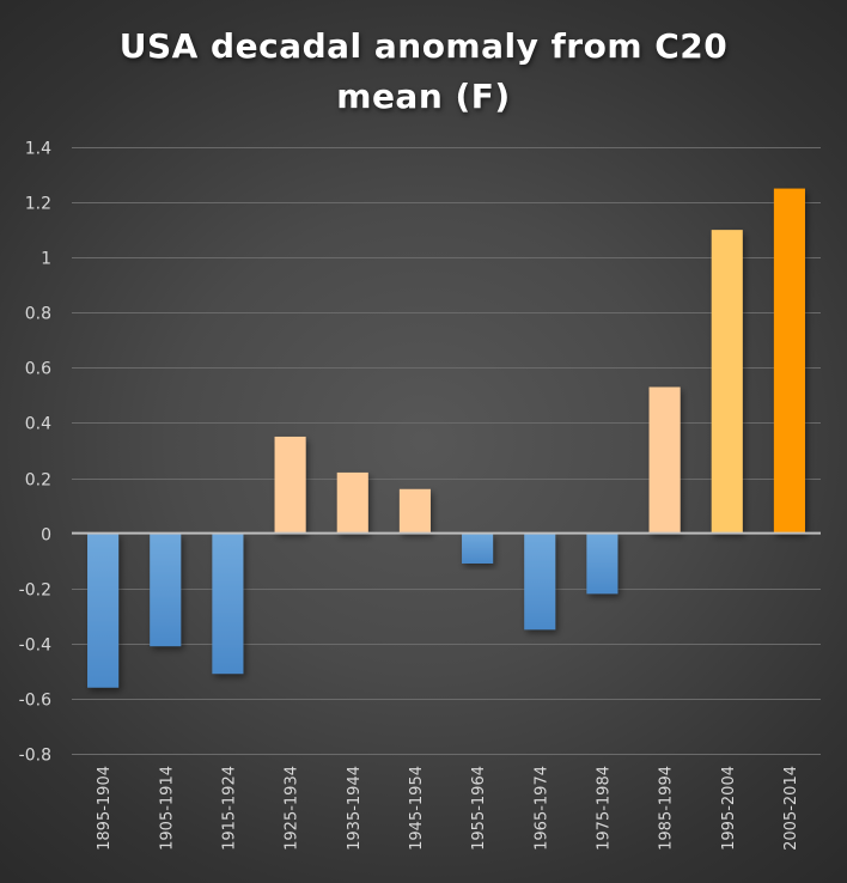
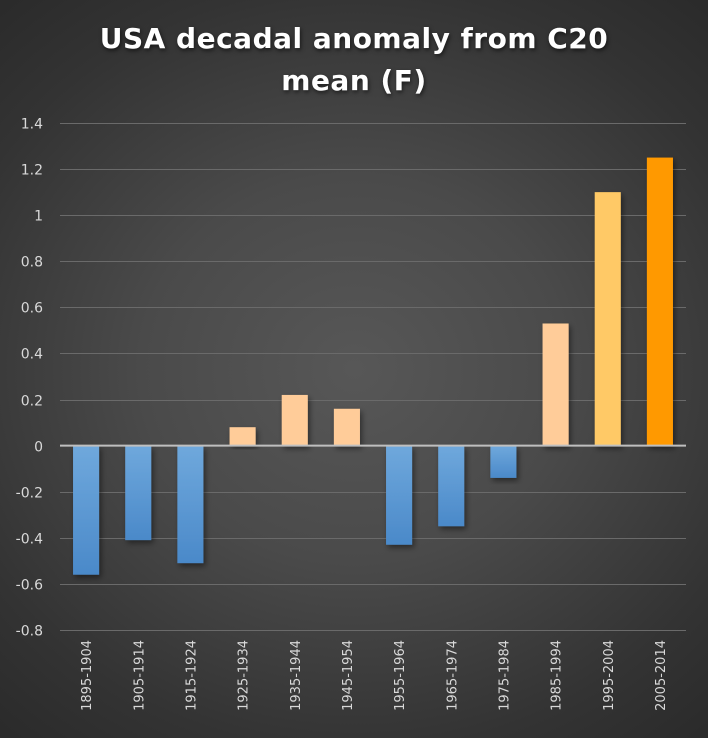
1925-1934: 0.35 -> 0.08
1955-1964: -0.11 -> -0.43
1975-1984: -0.22 -> -0.14
